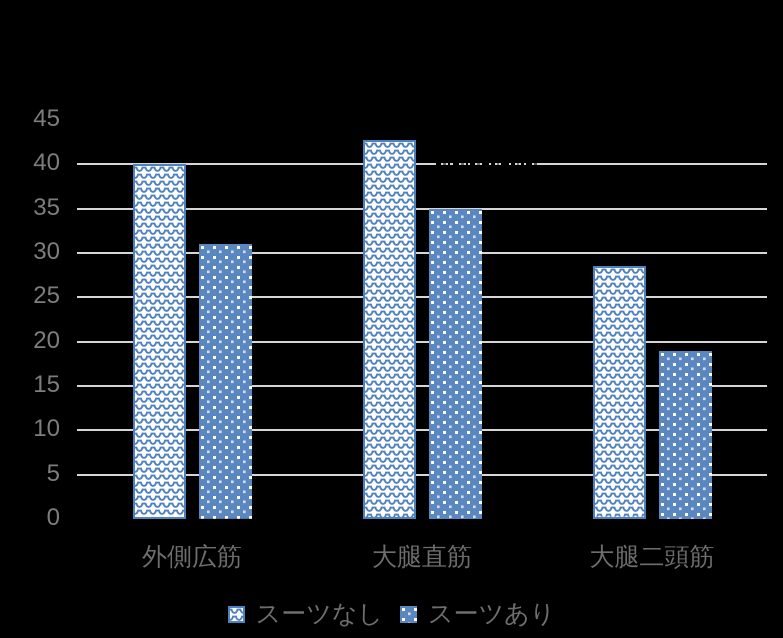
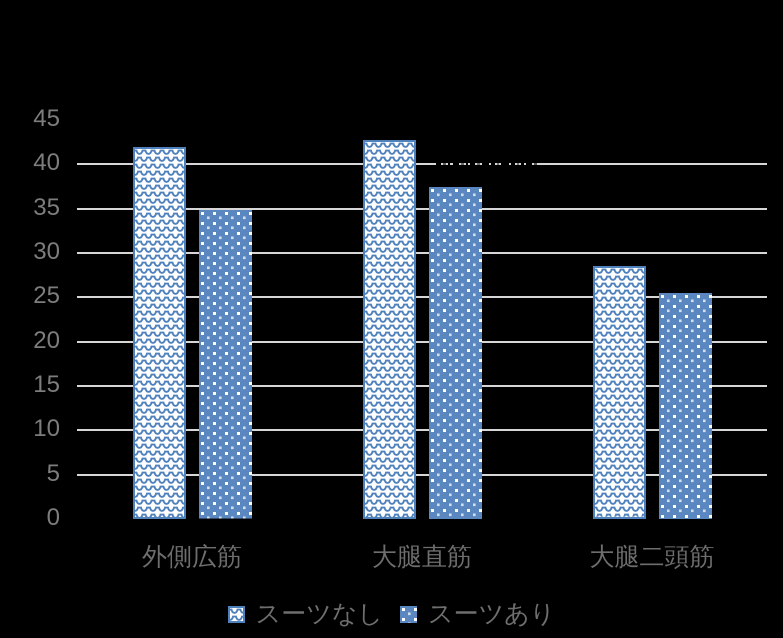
スーツなし/外側広筋: 40 -> 42
スーツあり/外側広筋: 31 -> 35
スーツあり/大腿直筋: 35 -> 38
スーツあり/大腿二頭筋: 19 -> 26
